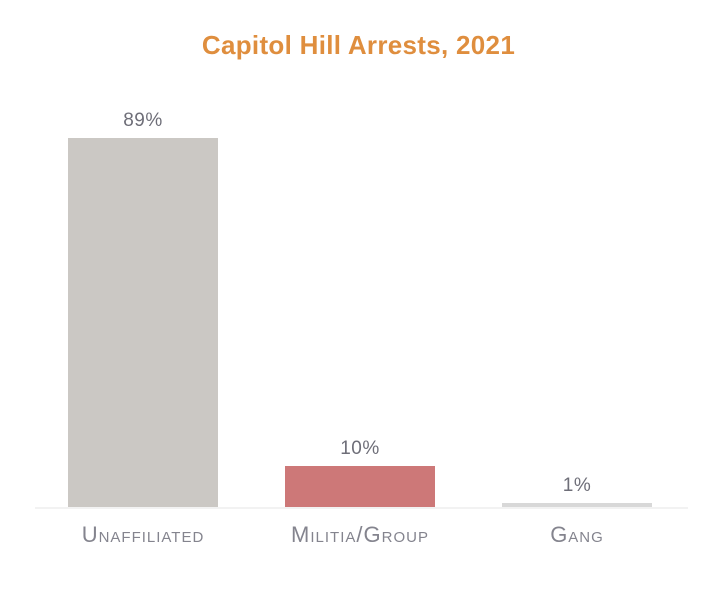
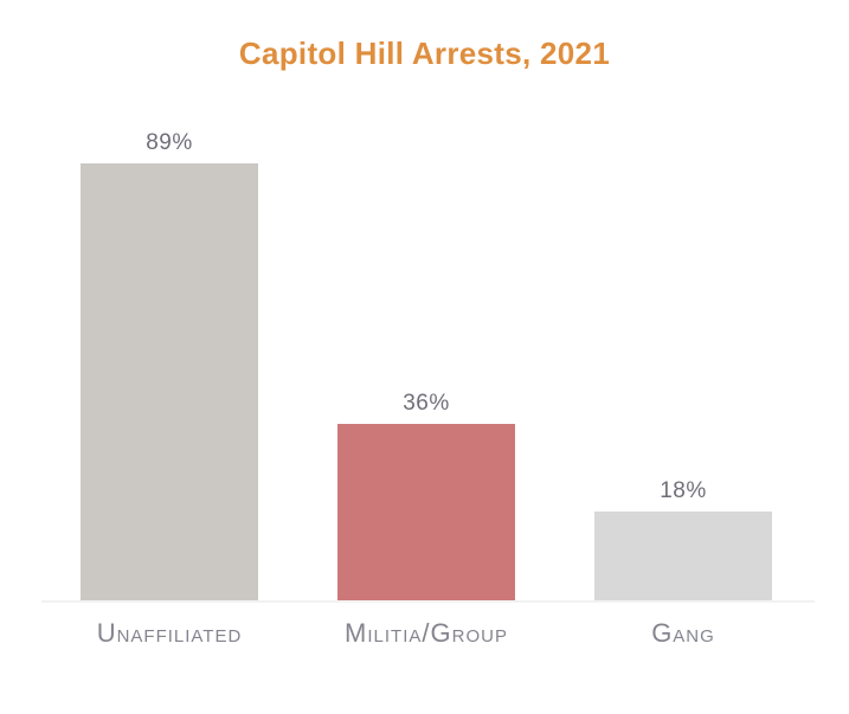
Militia/Group: 10% -> 36%
Gang: 1% -> 18%
